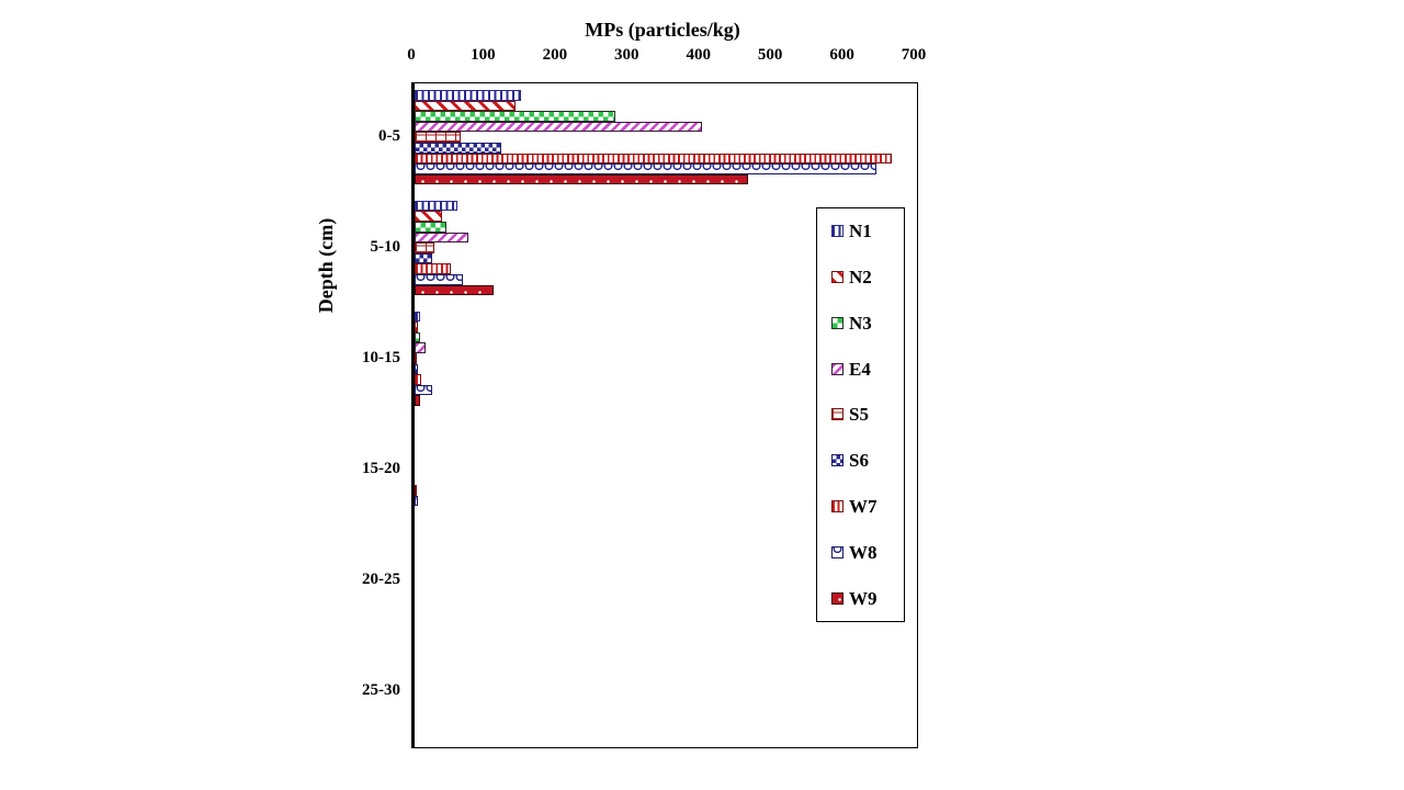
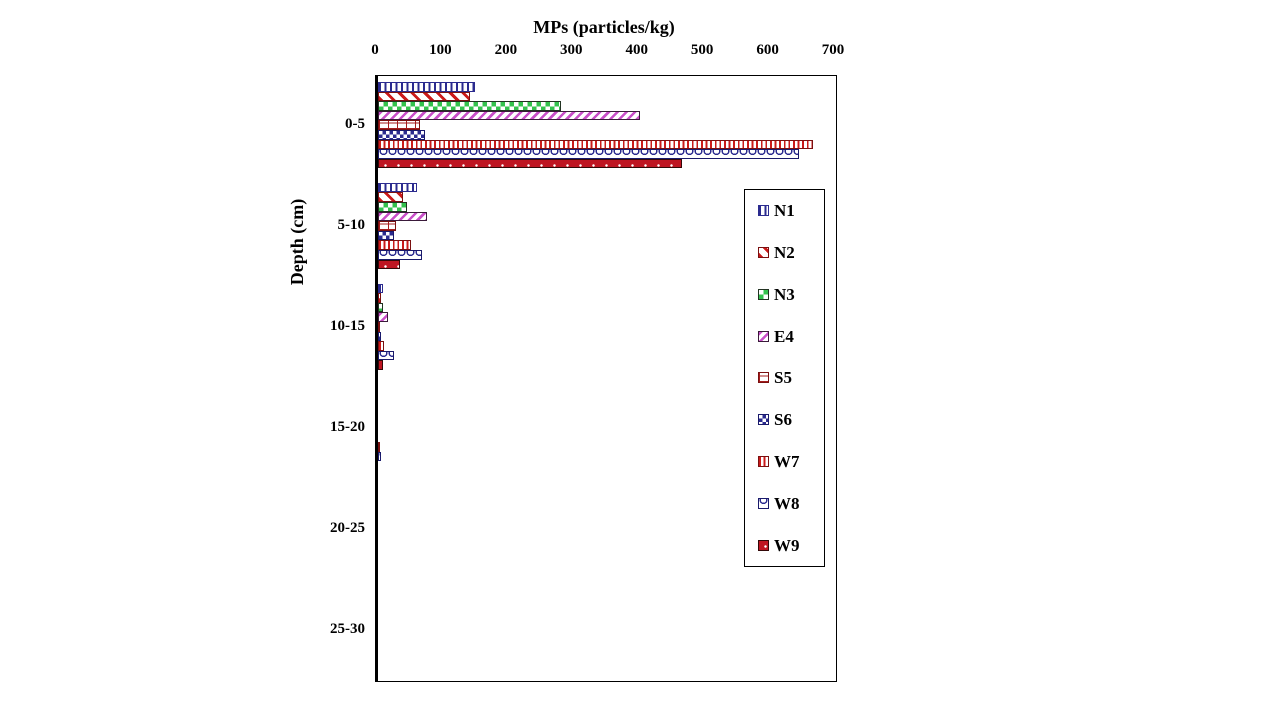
S6/0-5: 120 -> 70
W9/5-10: 110 -> 30
